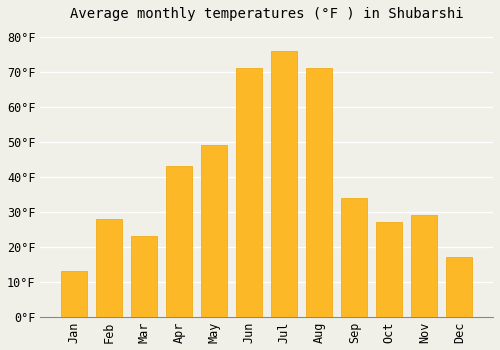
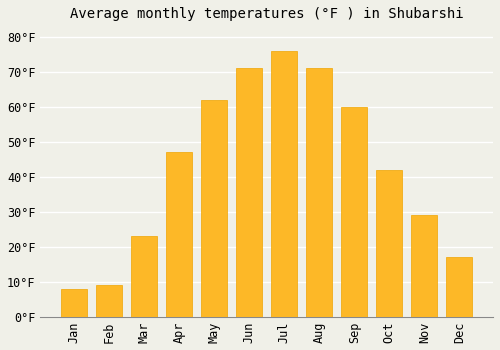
Jan: 13°F -> 8°F
Feb: 28°F -> 9°F
Apr: 43°F -> 47°F
May: 49°F -> 62°F
Sep: 34°F -> 60°F
Oct: 27°F -> 42°F
